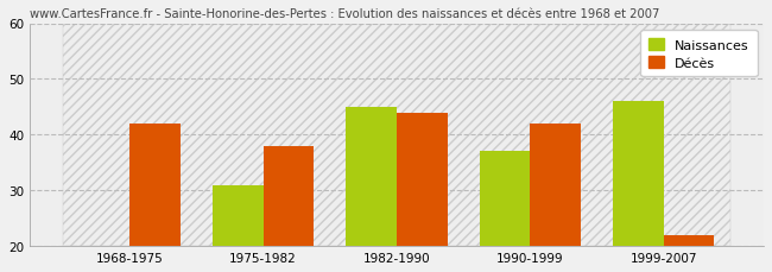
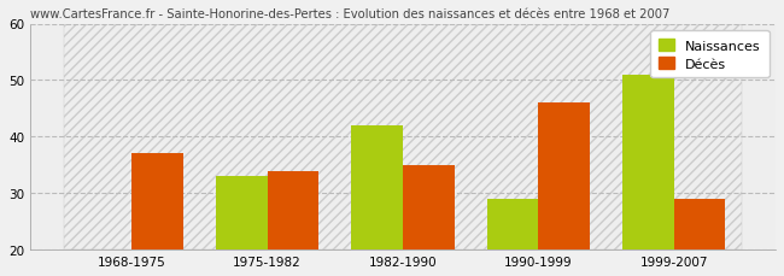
Décès/1968-1975: 42 -> 37
Naissances/1975-1982: 31 -> 33
Décès/1975-1982: 38 -> 34
Naissances/1982-1990: 45 -> 42
Décès/1982-1990: 44 -> 35
Naissances/1990-1999: 37 -> 29
Décès/1990-1999: 42 -> 46
Naissances/1999-2007: 46 -> 51
Décès/1999-2007: 22 -> 29
